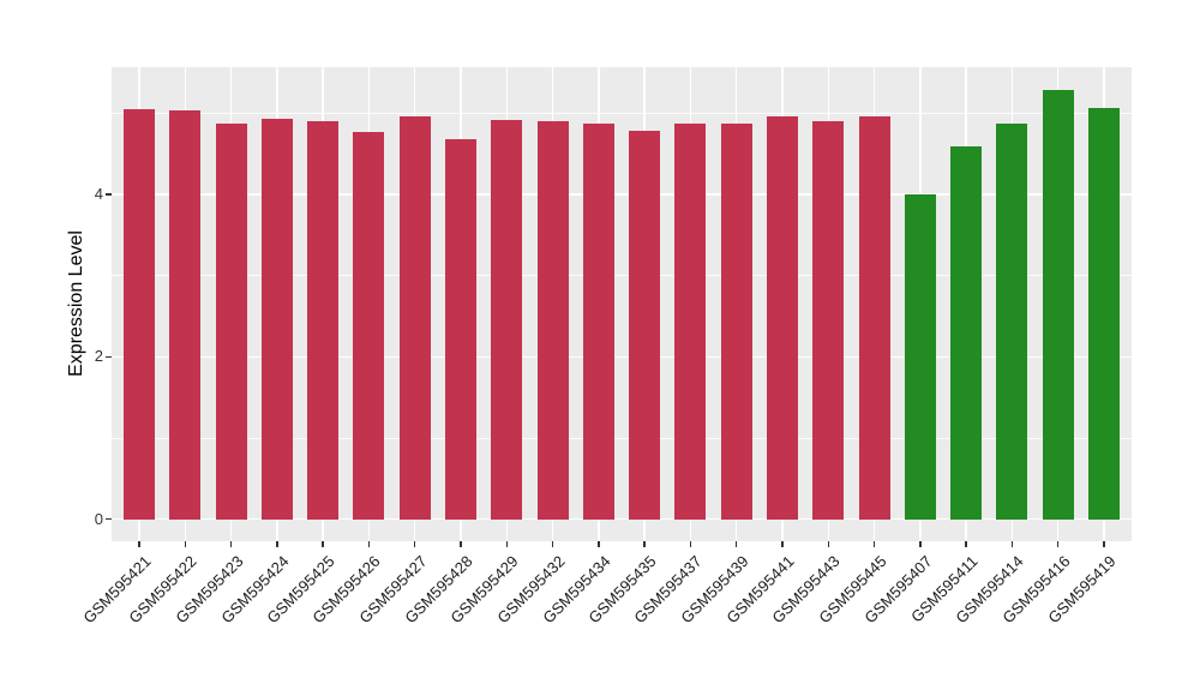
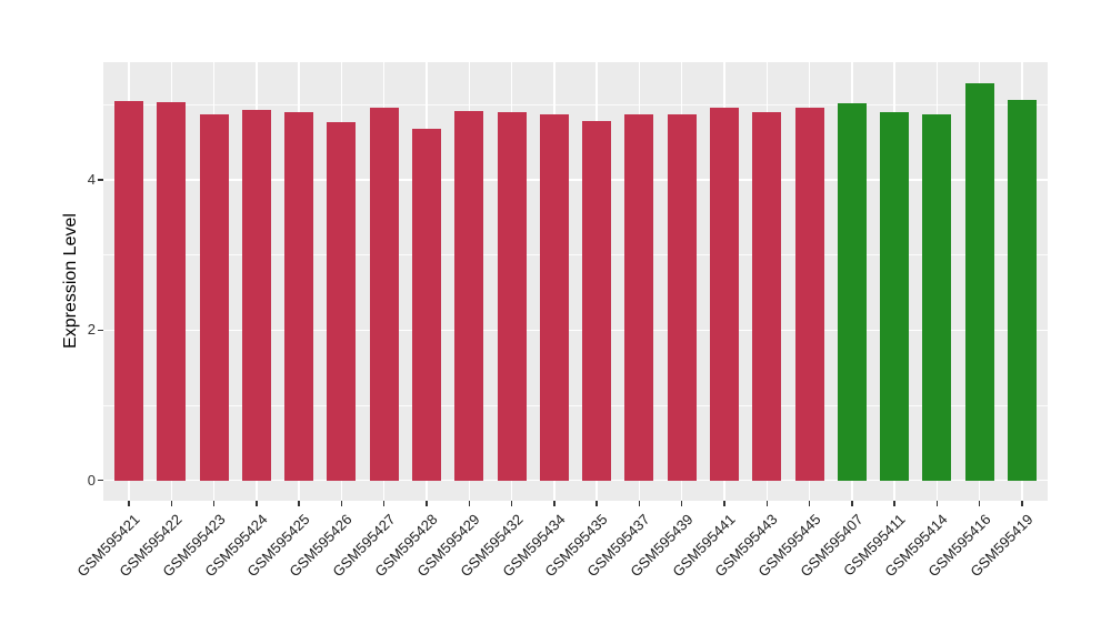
GSM595407: 4.0 -> 5.0
GSM595411: 4.6 -> 4.9
